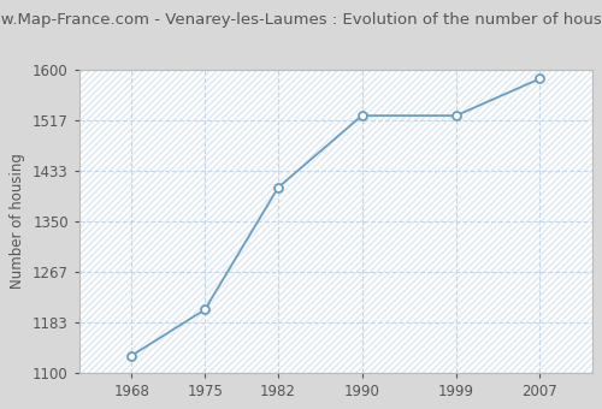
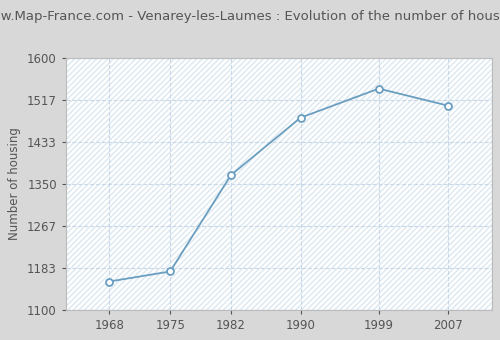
1968: 1128 -> 1156
1975: 1204 -> 1176
1982: 1406 -> 1368
1990: 1525 -> 1482
1999: 1525 -> 1540
2007: 1586 -> 1506
